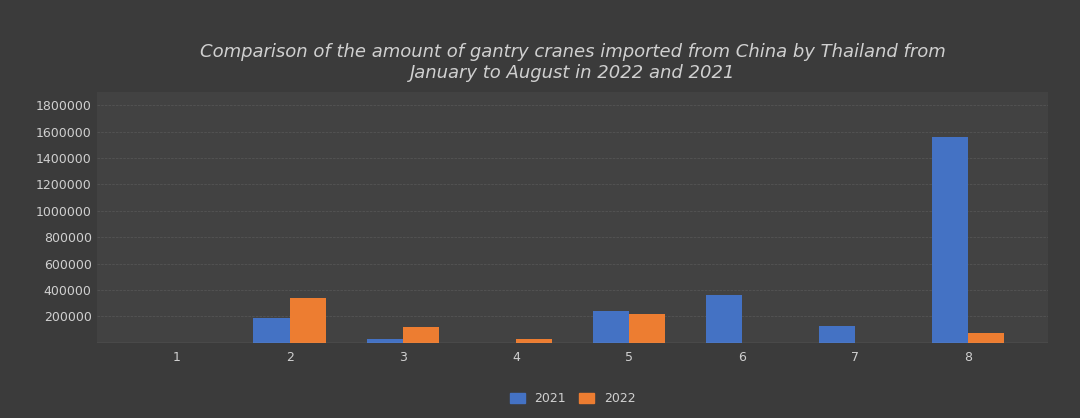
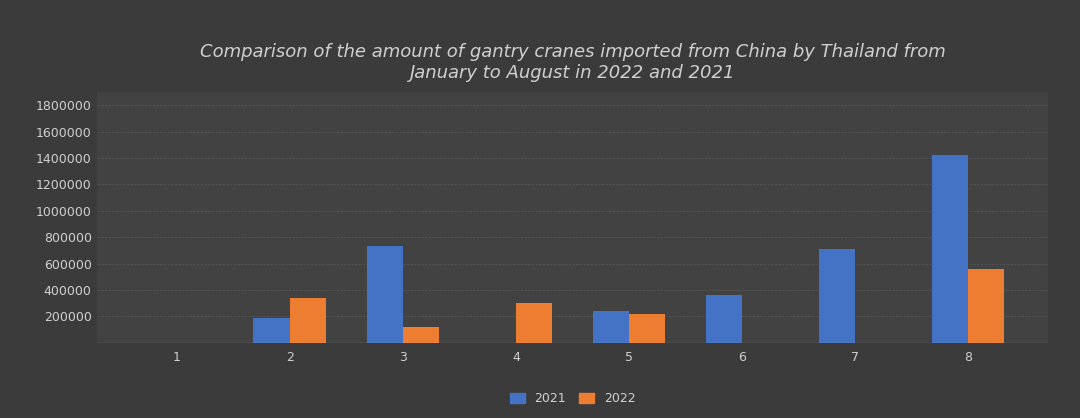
2021/3: 30000 -> 730000
2022/4: 20000 -> 300000
2021/7: 120000 -> 710000
2021/8: 1560000 -> 1420000
2022/8: 80000 -> 560000
